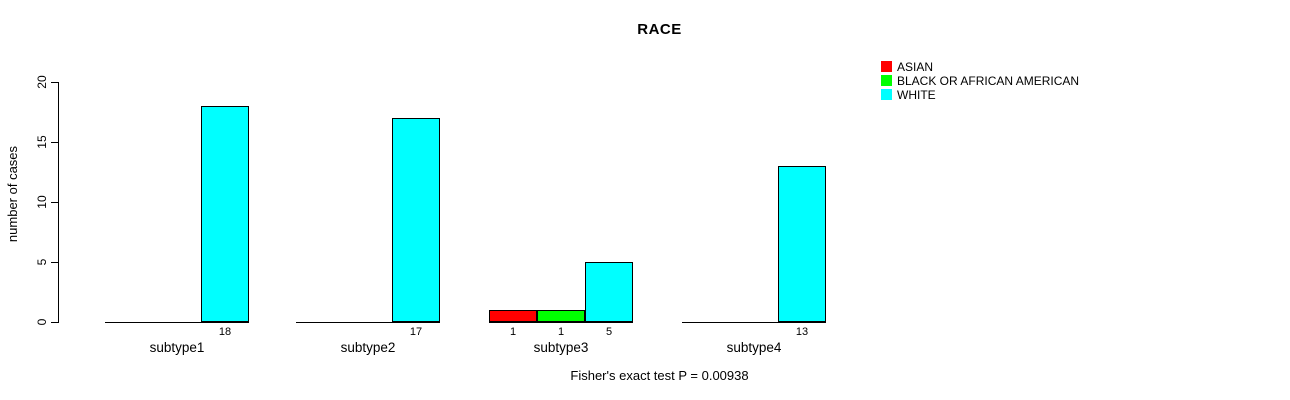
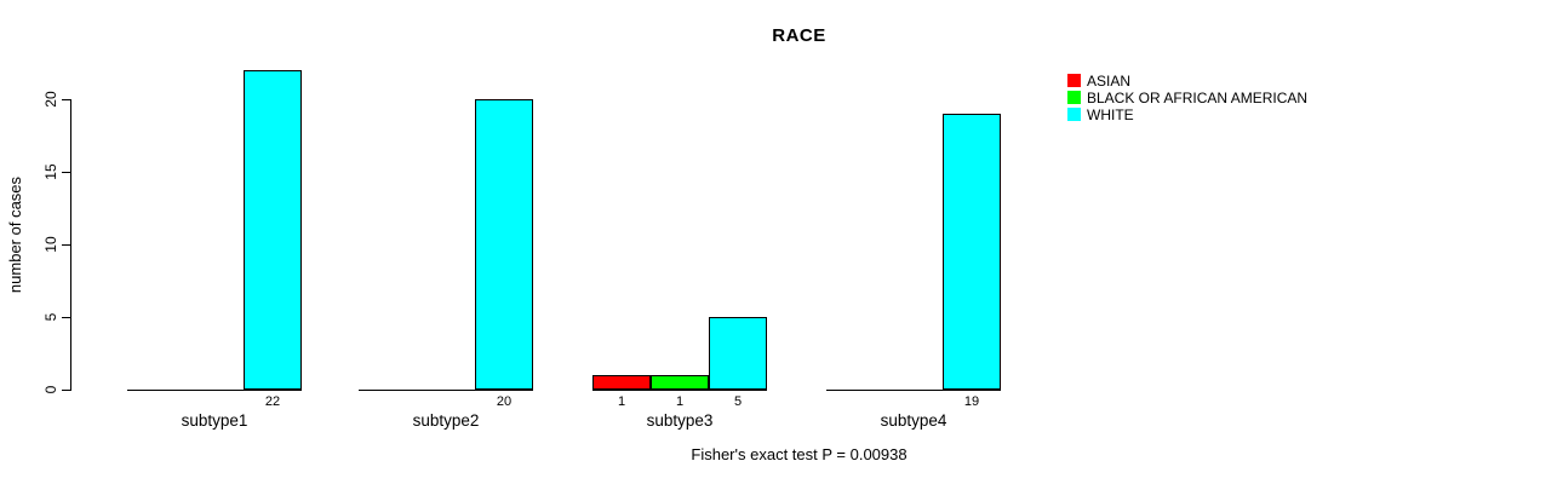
WHITE/subtype1: 18 -> 22
WHITE/subtype2: 17 -> 20
WHITE/subtype4: 13 -> 19
